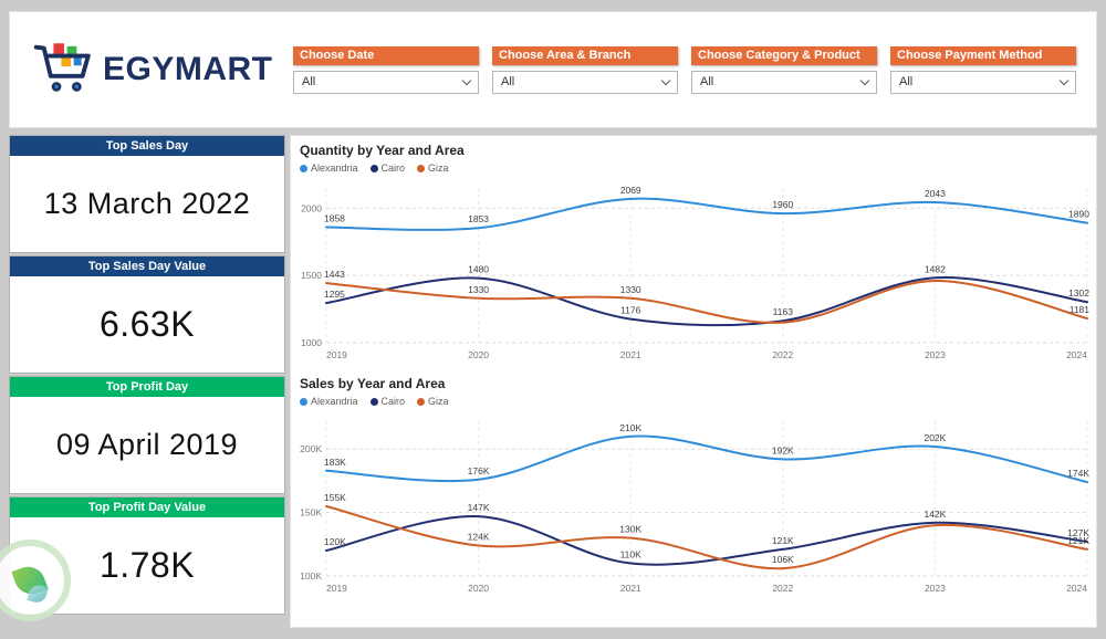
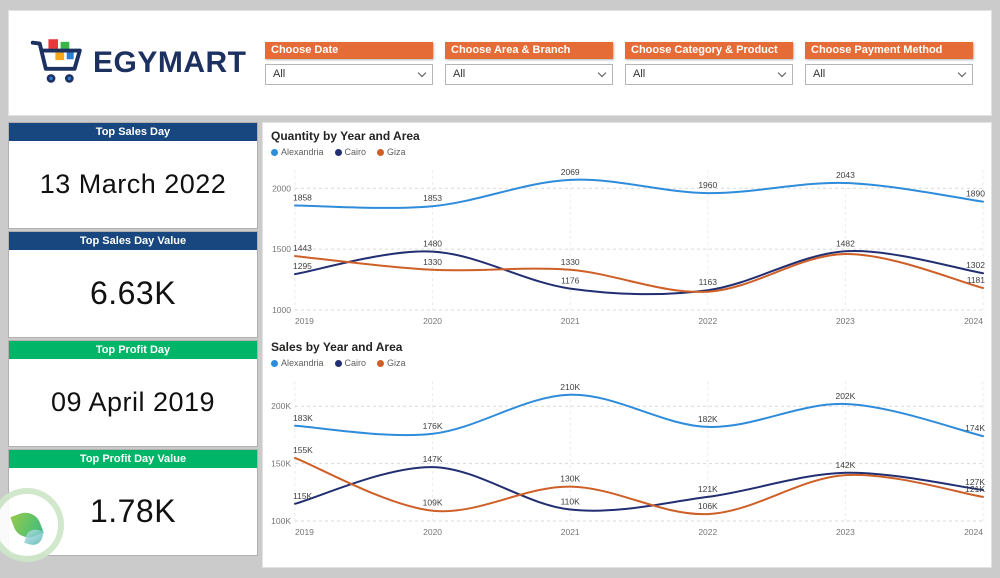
Sales by Year and Area/Cairo/2019: 120K -> 115K
Sales by Year and Area/Giza/2020: 124K -> 109K
Sales by Year and Area/Alexandria/2022: 192K -> 182K
